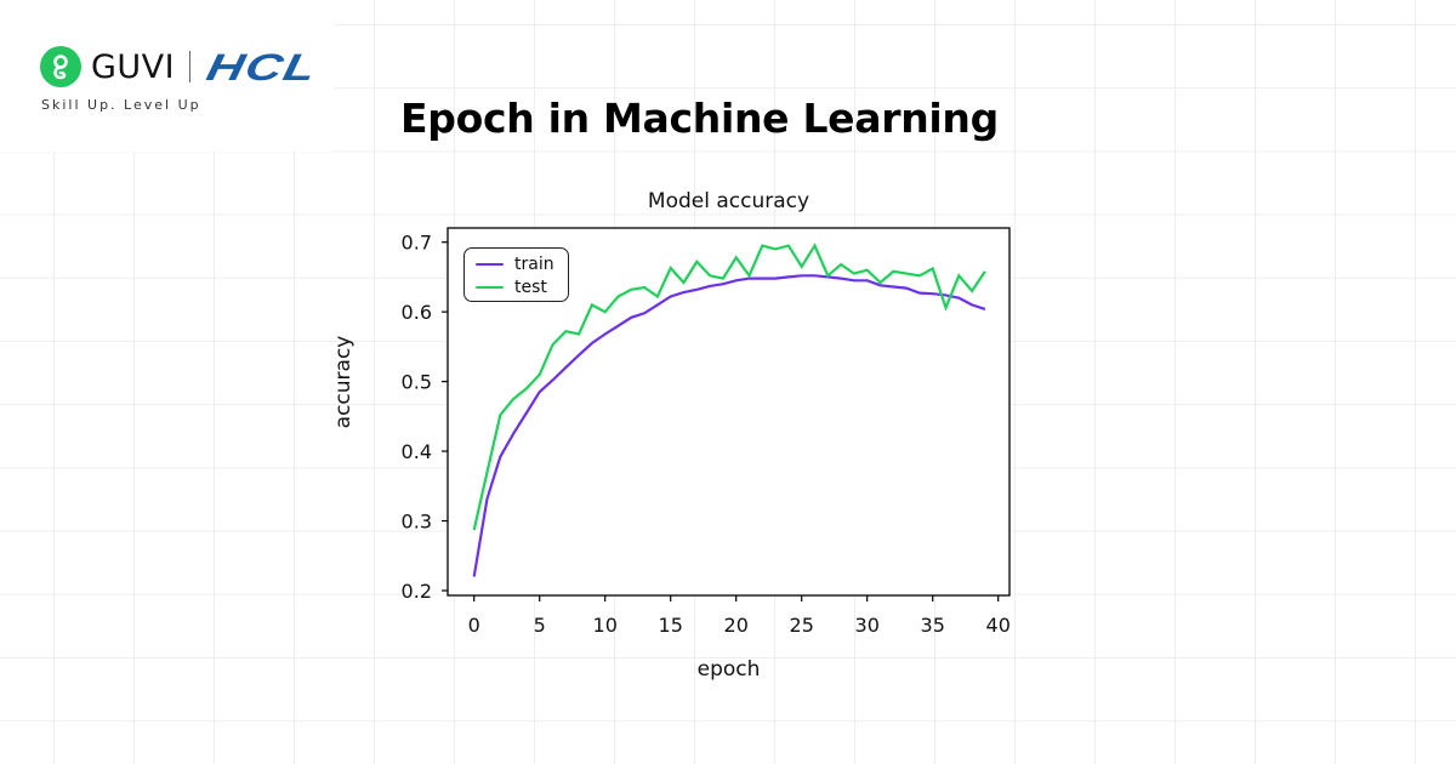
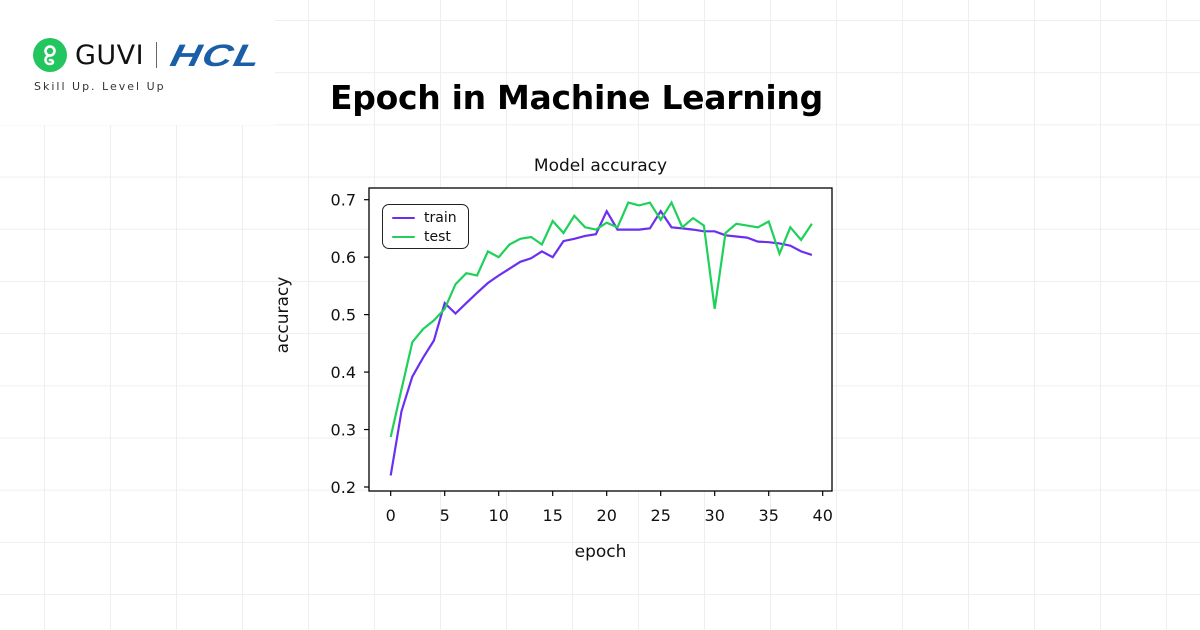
train/5: 0.48 -> 0.52
train/15: 0.62 -> 0.60
train/20: 0.65 -> 0.68
test/20: 0.68 -> 0.66
train/25: 0.65 -> 0.68
test/30: 0.66 -> 0.51
